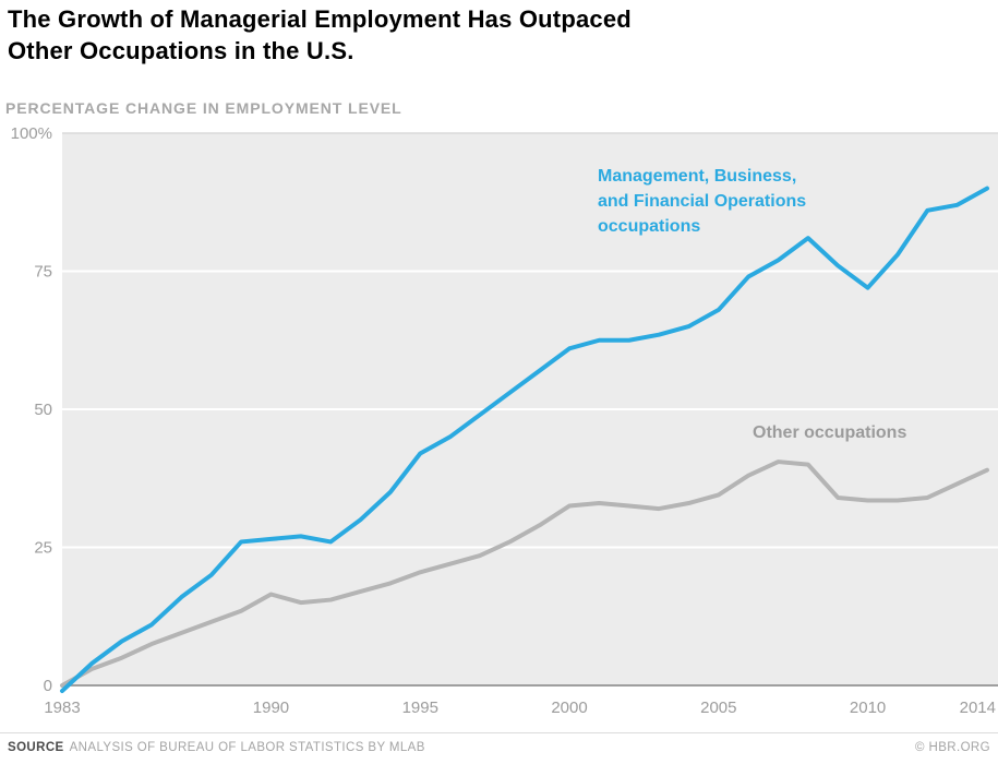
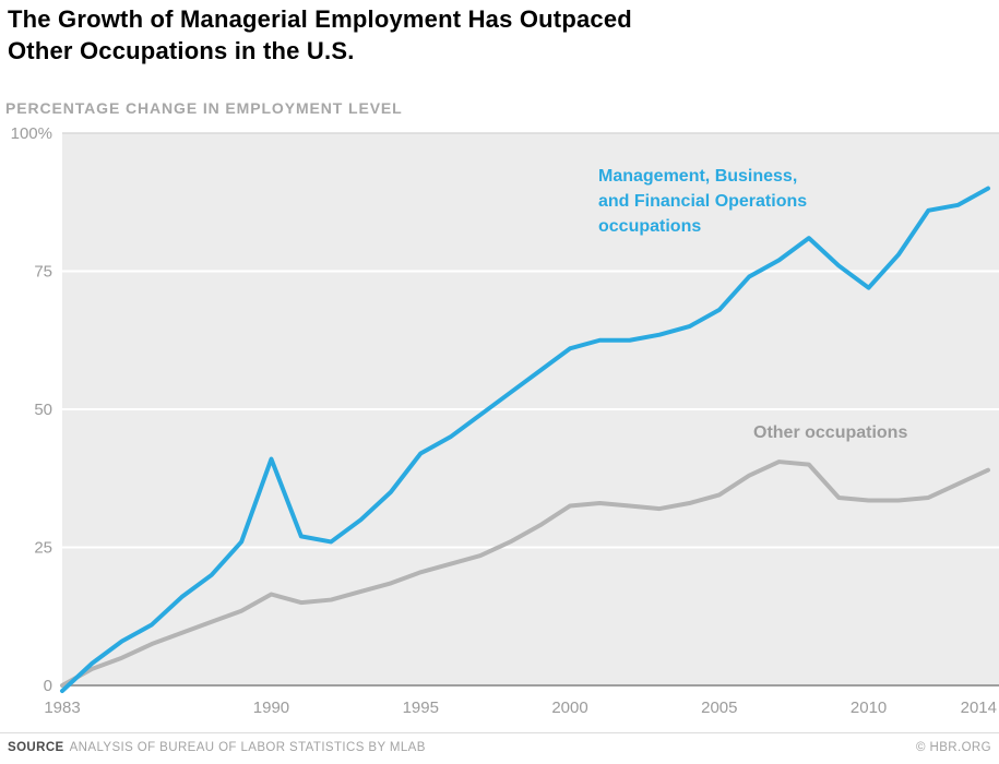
Management, Business, and Financial Operations occupations/1990: 26% -> 41%
